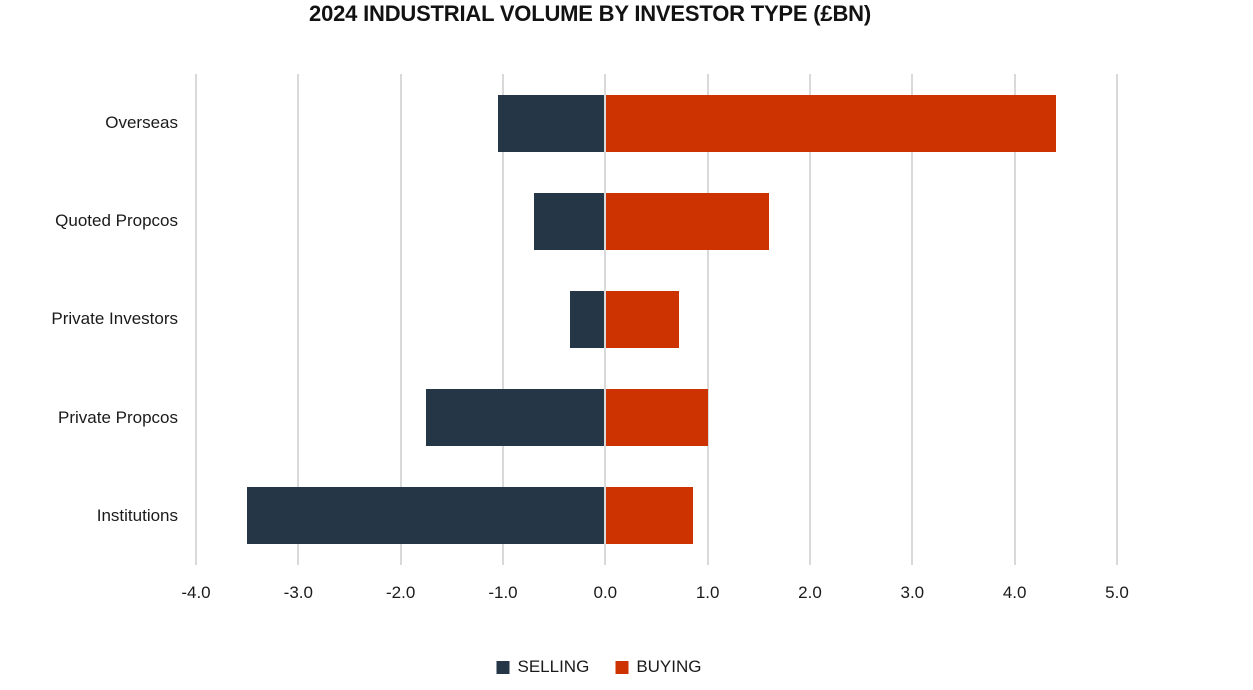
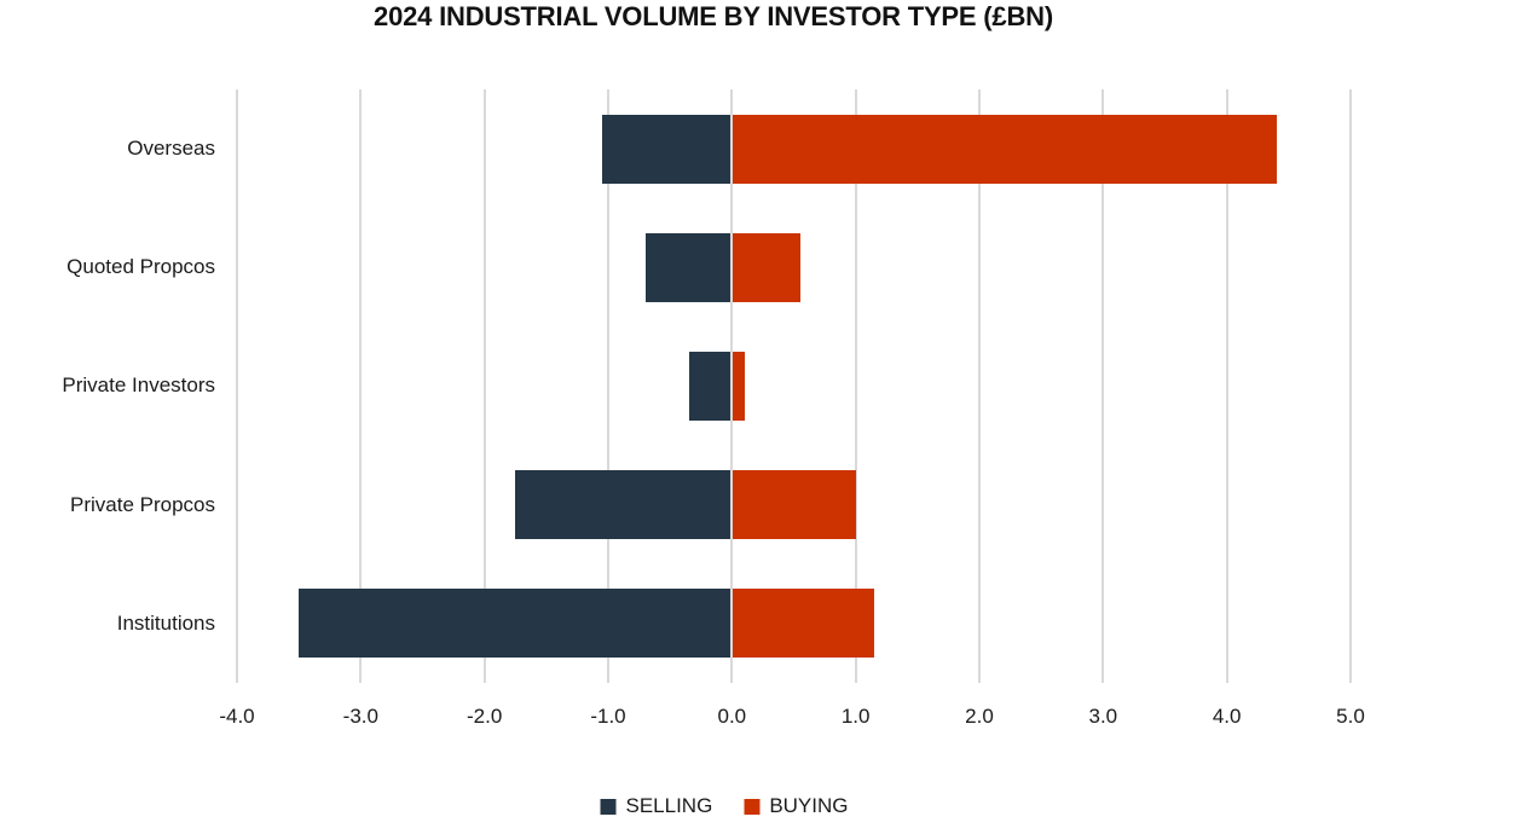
BUYING/Quoted Propcos: 1.60 -> 0.55
BUYING/Private Investors: 0.72 -> 0.10
BUYING/Institutions: 0.86 -> 1.15
